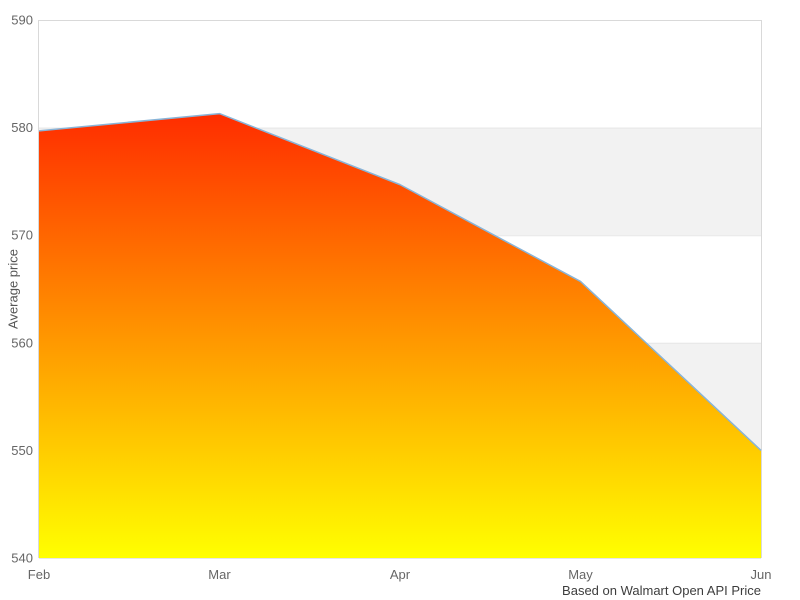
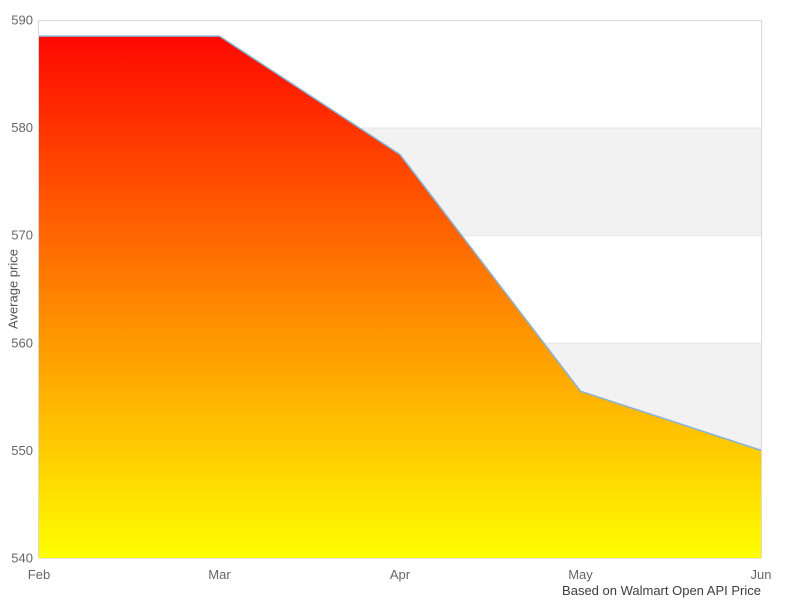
Feb: 579.7 -> 588.5
Mar: 581.3 -> 588.5
Apr: 574.7 -> 577.5
May: 565.7 -> 555.5
